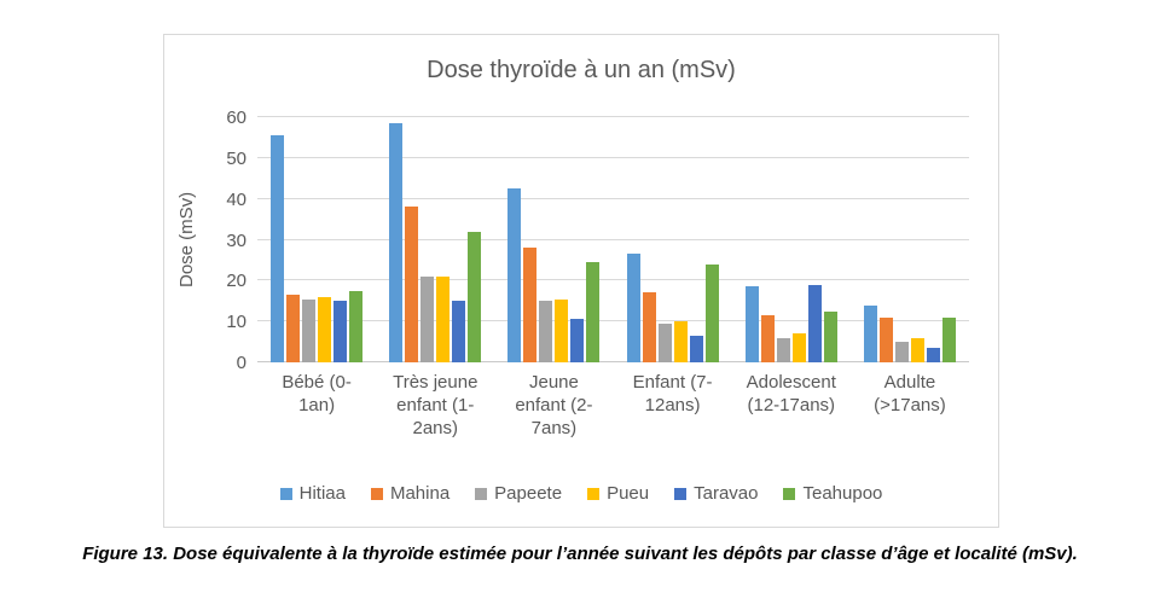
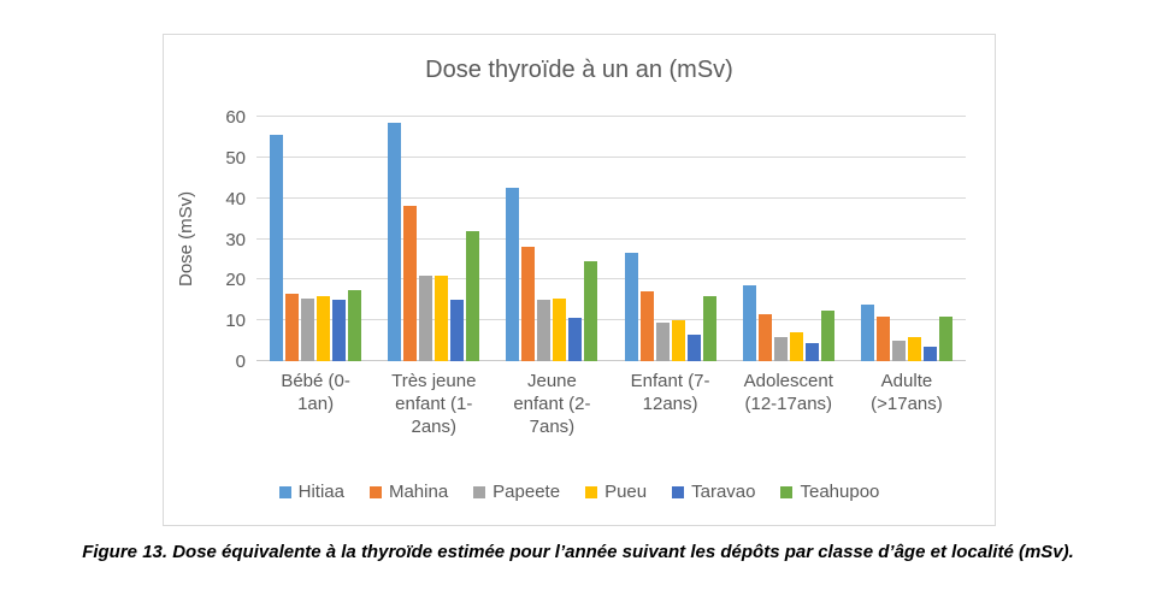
Teahupoo/Enfant (7-12ans): 24 -> 16
Taravao/Adolescent (12-17ans): 19 -> 4
